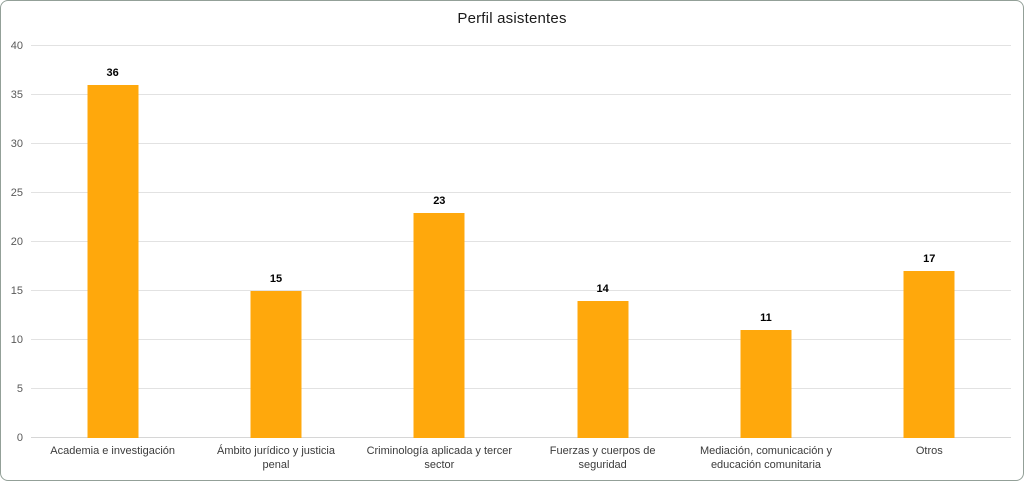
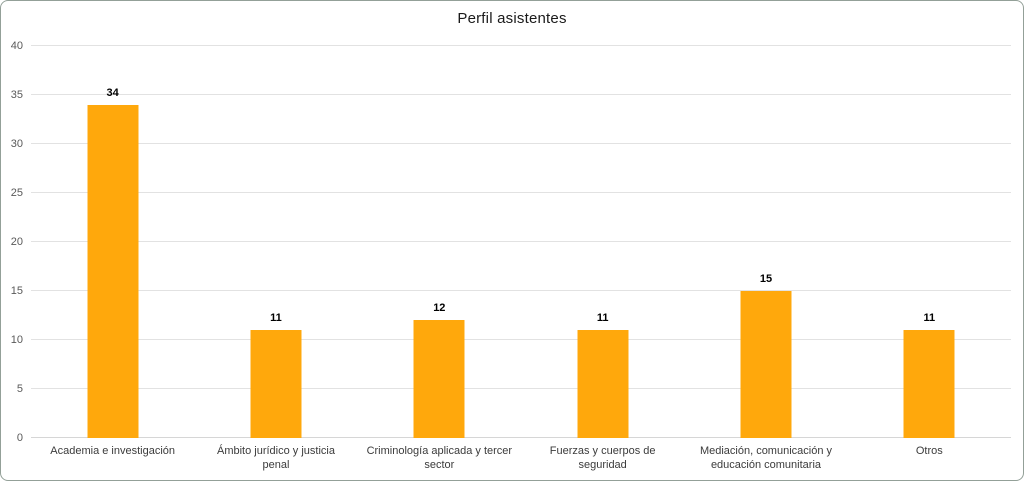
Academia e investigación: 36 -> 34
Ámbito jurídico y justicia penal: 15 -> 11
Criminología aplicada y tercer sector: 23 -> 12
Fuerzas y cuerpos de seguridad: 14 -> 11
Mediación, comunicación y educación comunitaria: 11 -> 15
Otros: 17 -> 11
